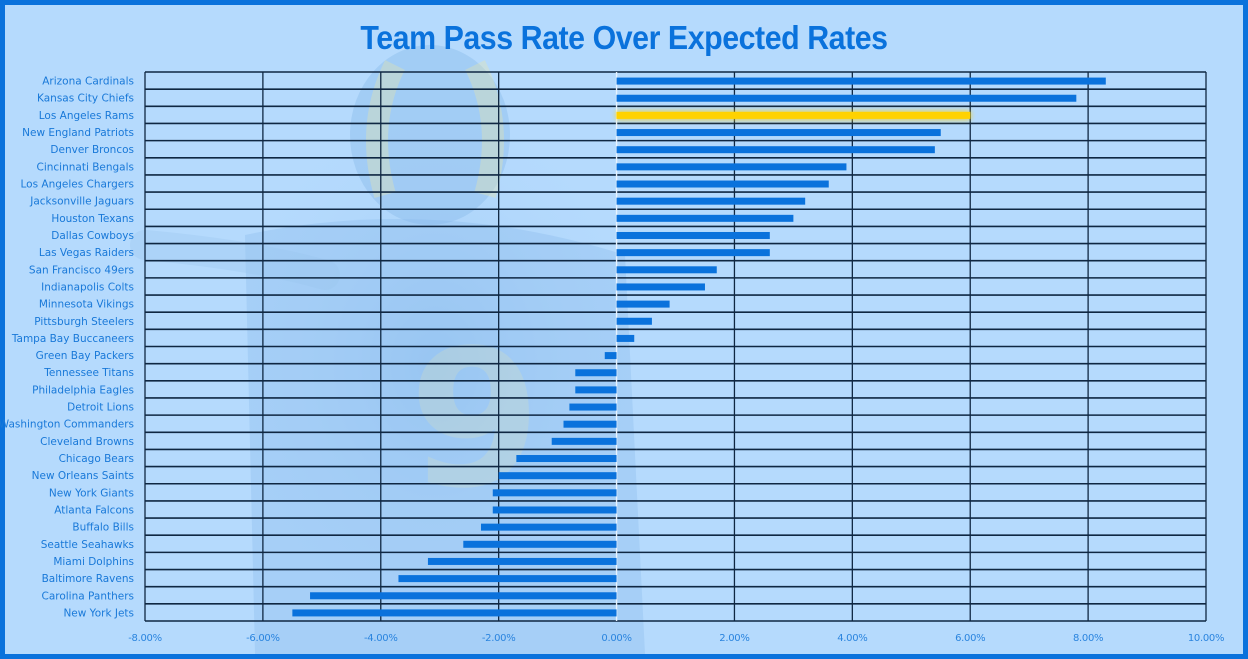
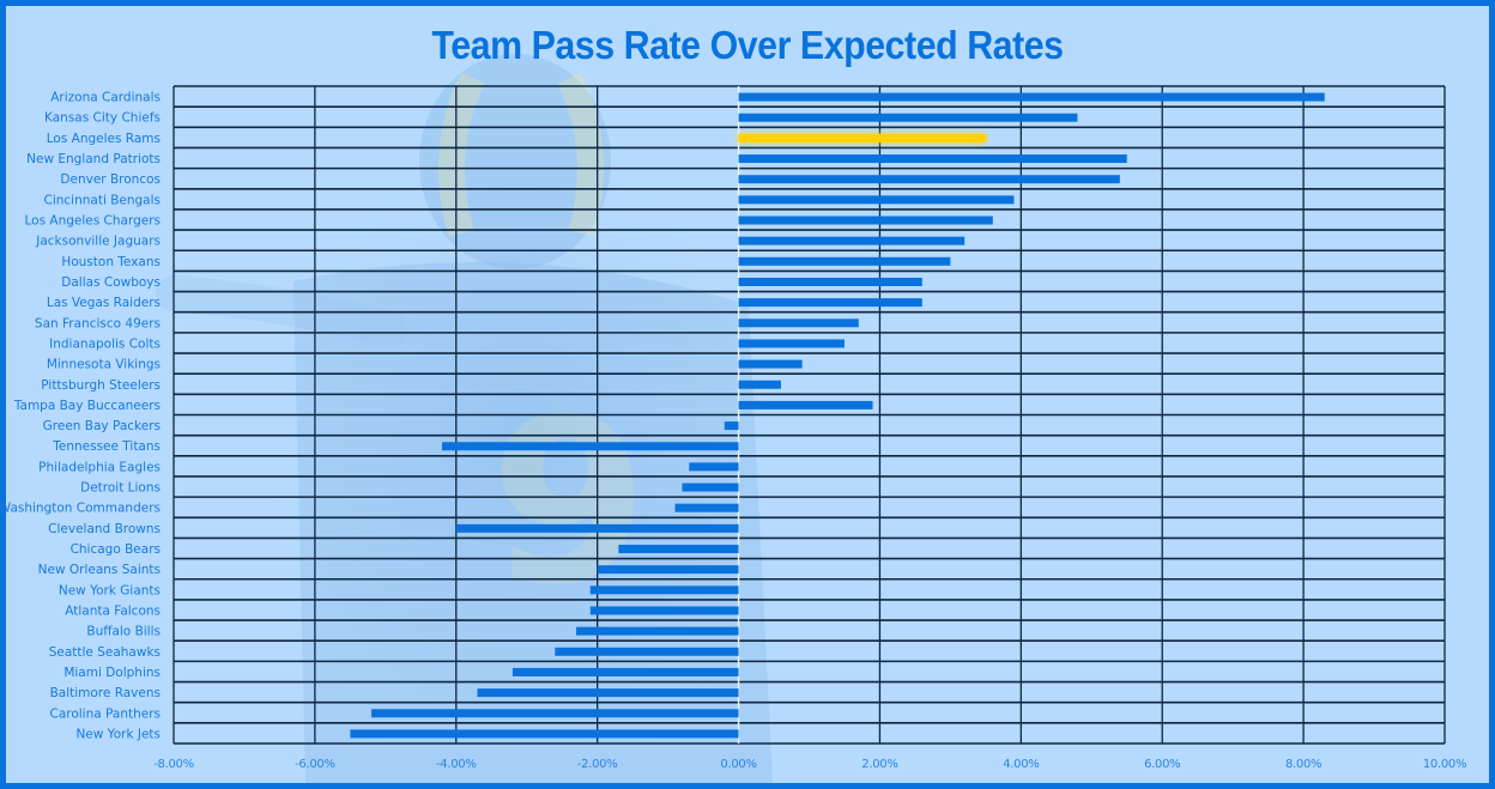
Kansas City Chiefs: 7.8% -> 4.8%
Los Angeles Rams: 6.0% -> 3.5%
Tampa Bay Buccaneers: 0.3% -> 1.9%
Tennessee Titans: -0.7% -> -4.2%
Cleveland Browns: -1.1% -> -4.0%
